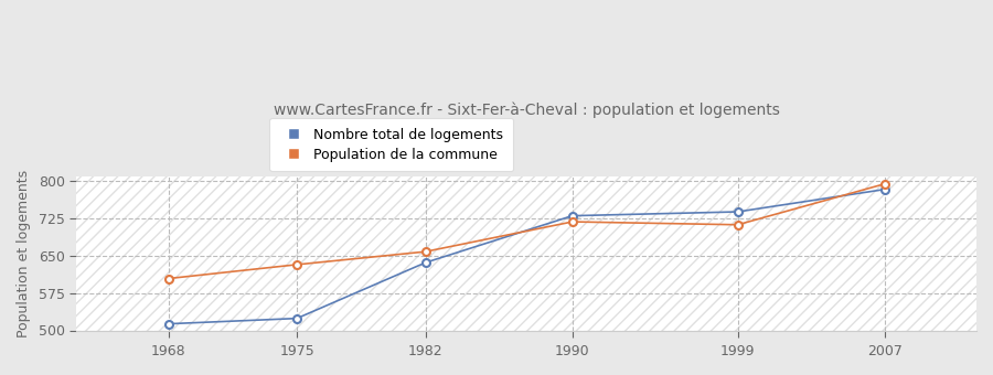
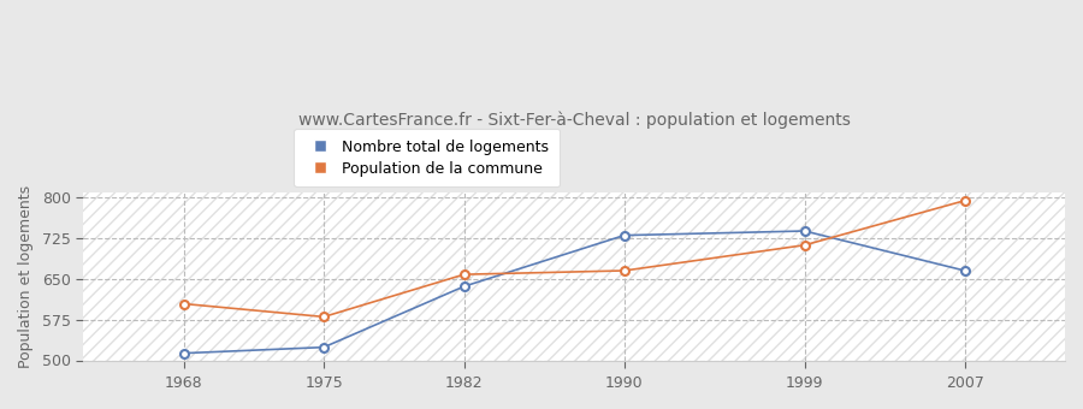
Population de la commune/1975: 632 -> 580
Population de la commune/1990: 718 -> 665
Nombre total de logements/2007: 783 -> 665
